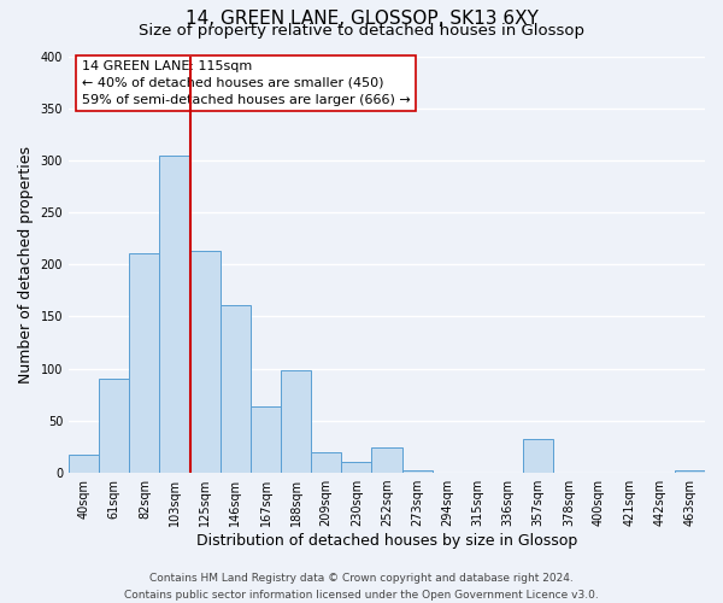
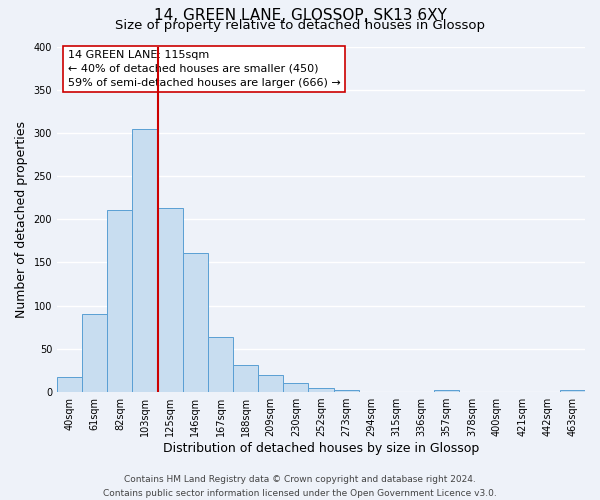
188sqm: 98 -> 31
252sqm: 24 -> 5
357sqm: 32 -> 2
